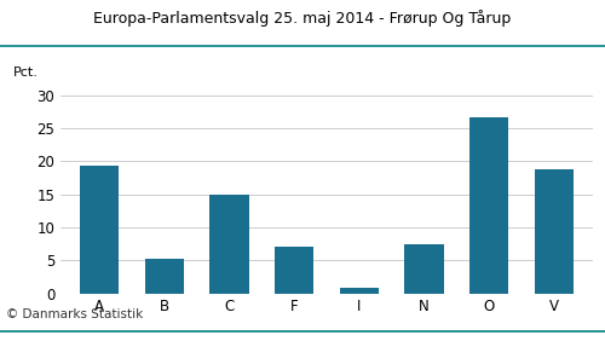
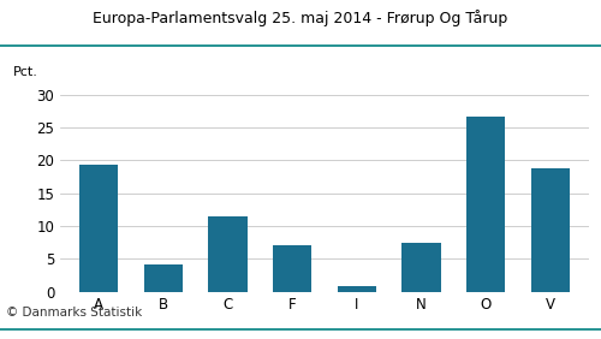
B: 5.2 -> 4.2
C: 14.9 -> 11.4
